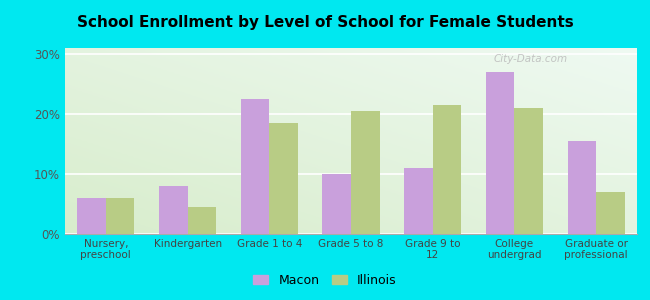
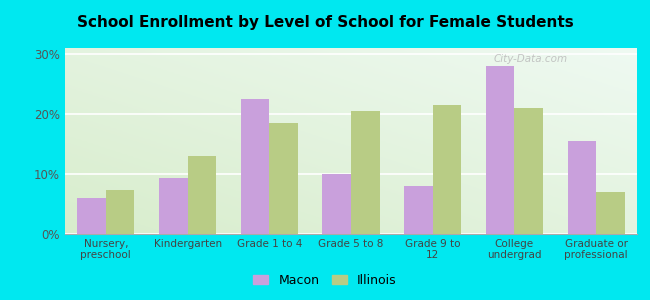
Illinois/Nursery, preschool: 6.0% -> 7.4%
Macon/Kindergarten: 8.0% -> 9.4%
Illinois/Kindergarten: 4.5% -> 13.0%
Macon/Grade 9 to 12: 11.0% -> 8.0%
Macon/College undergrad: 27.0% -> 28.0%
